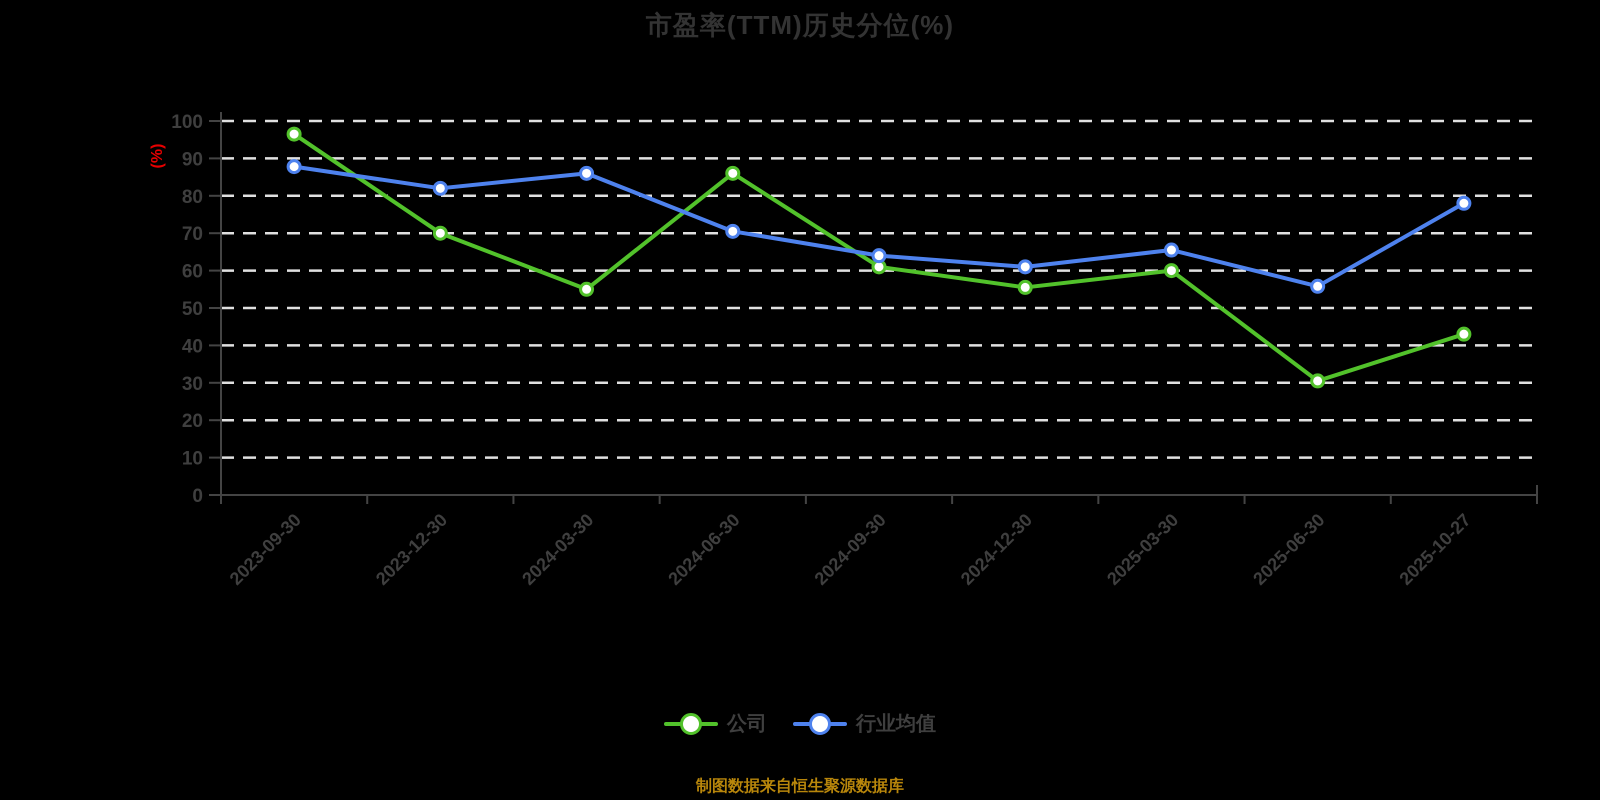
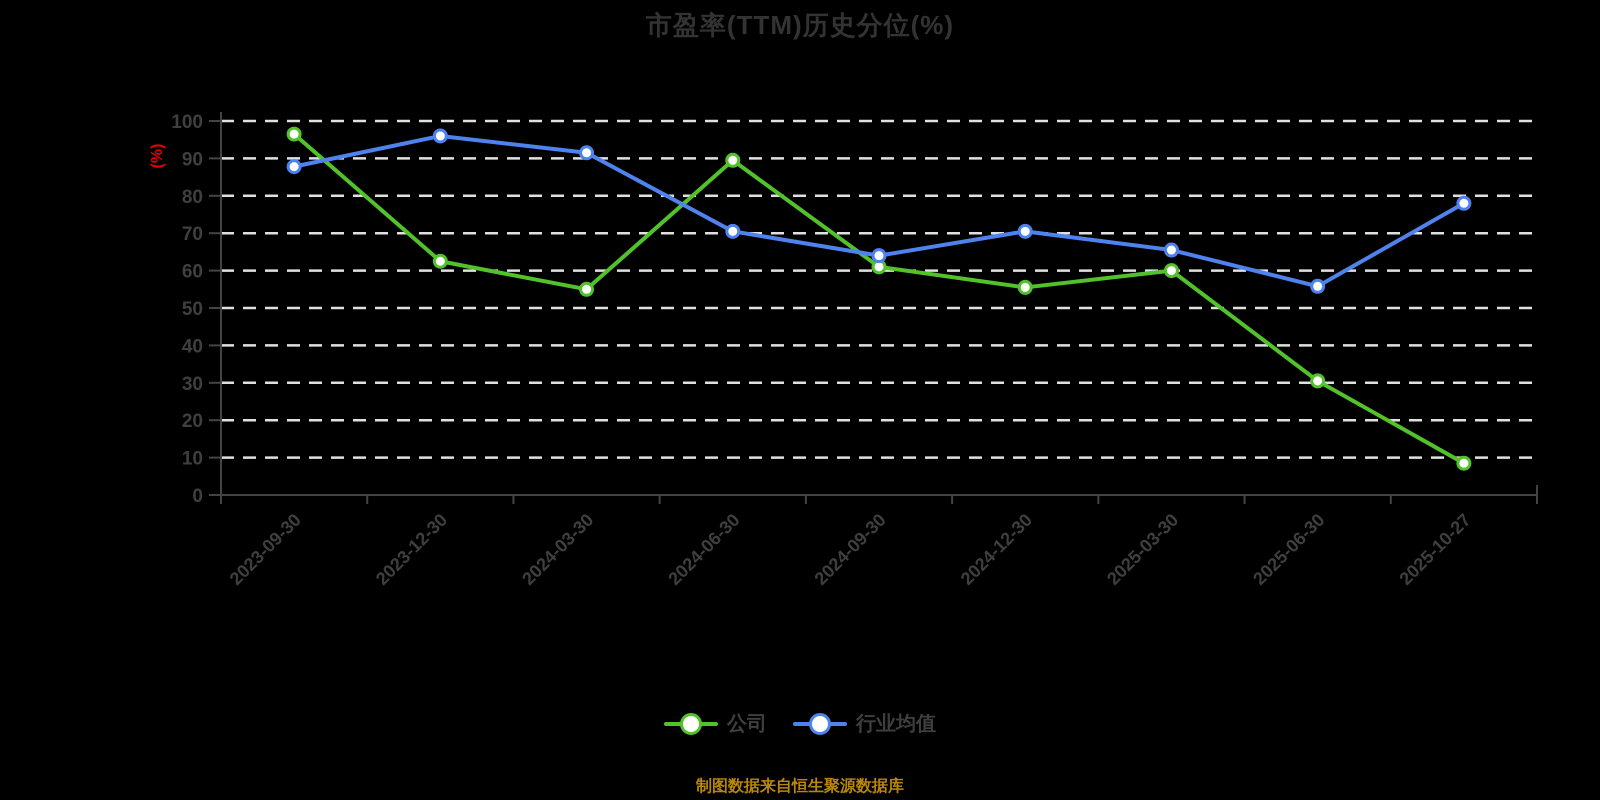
公司/2023-12-30: 70 -> 62
行业均值/2023-12-30: 82 -> 96
行业均值/2024-03-30: 86 -> 92
公司/2024-06-30: 86 -> 90
行业均值/2024-12-30: 61 -> 70
公司/2025-10-27: 43 -> 8
